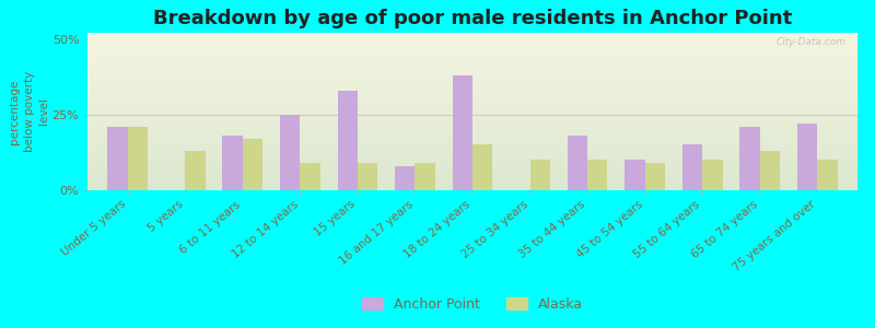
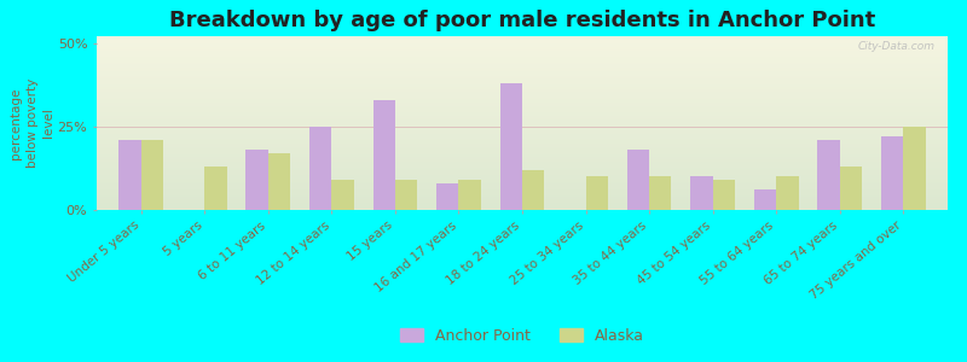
Alaska/18 to 24 years: 15% -> 12%
Anchor Point/55 to 64 years: 15% -> 6%
Alaska/75 years and over: 10% -> 25%
